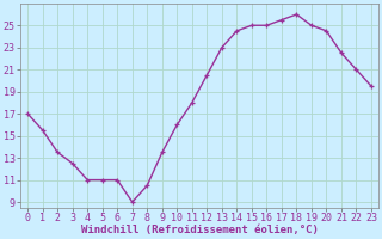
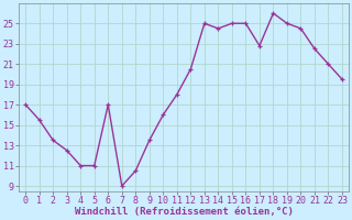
6: 11.0 -> 17.0
13: 23.0 -> 25.0
17: 25.5 -> 22.8
